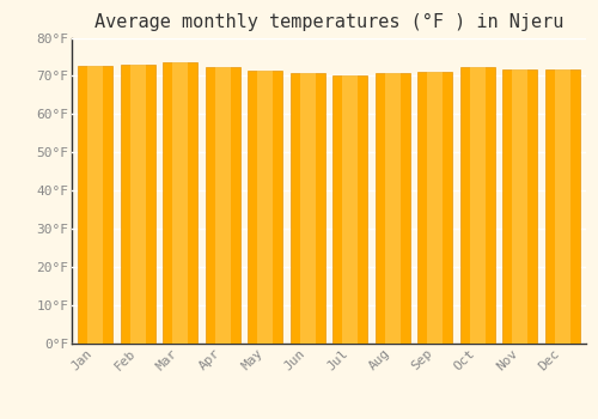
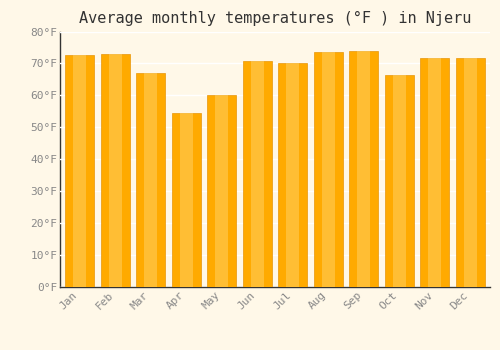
Mar: 73.5°F -> 67.0°F
Apr: 72.3°F -> 54.5°F
May: 71.5°F -> 60.0°F
Aug: 70.8°F -> 73.5°F
Sep: 71.0°F -> 74.0°F
Oct: 72.3°F -> 66.5°F
